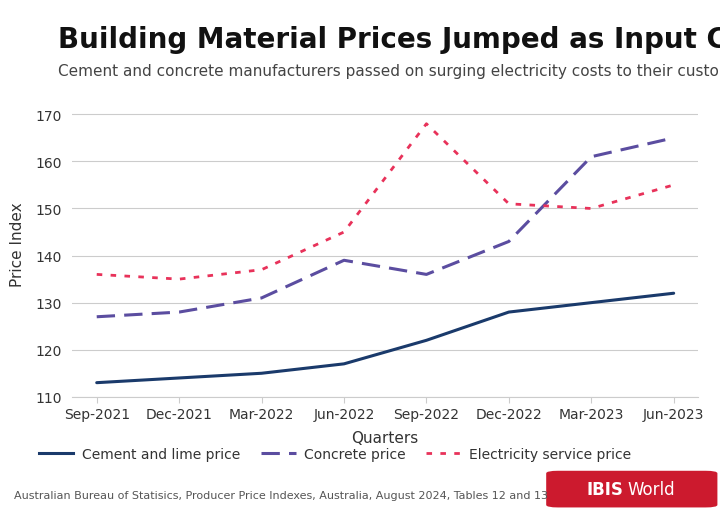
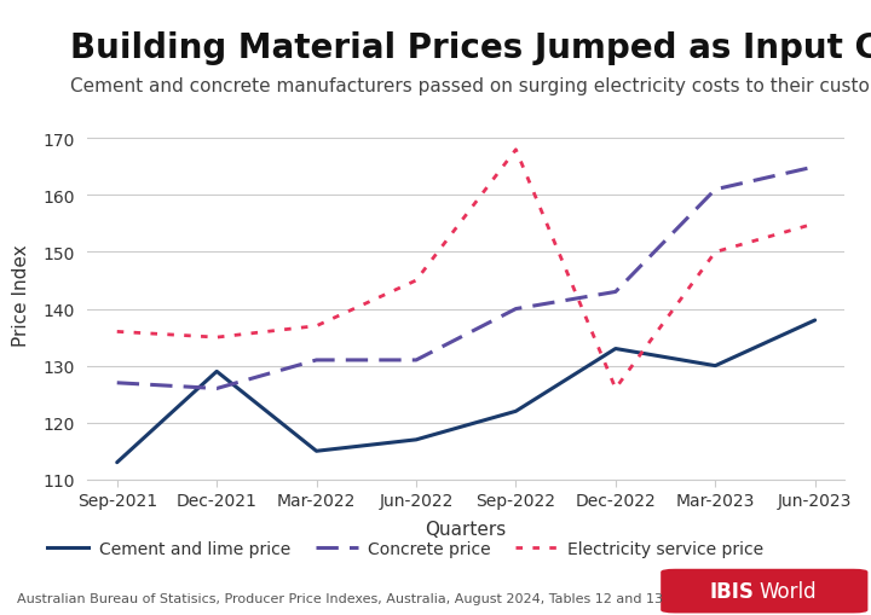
Cement and lime price/Dec-2021: 114 -> 129
Concrete price/Dec-2021: 128 -> 126
Concrete price/Jun-2022: 139 -> 131
Concrete price/Sep-2022: 136 -> 140
Cement and lime price/Dec-2022: 128 -> 133
Electricity service price/Dec-2022: 151 -> 126
Cement and lime price/Jun-2023: 132 -> 138
